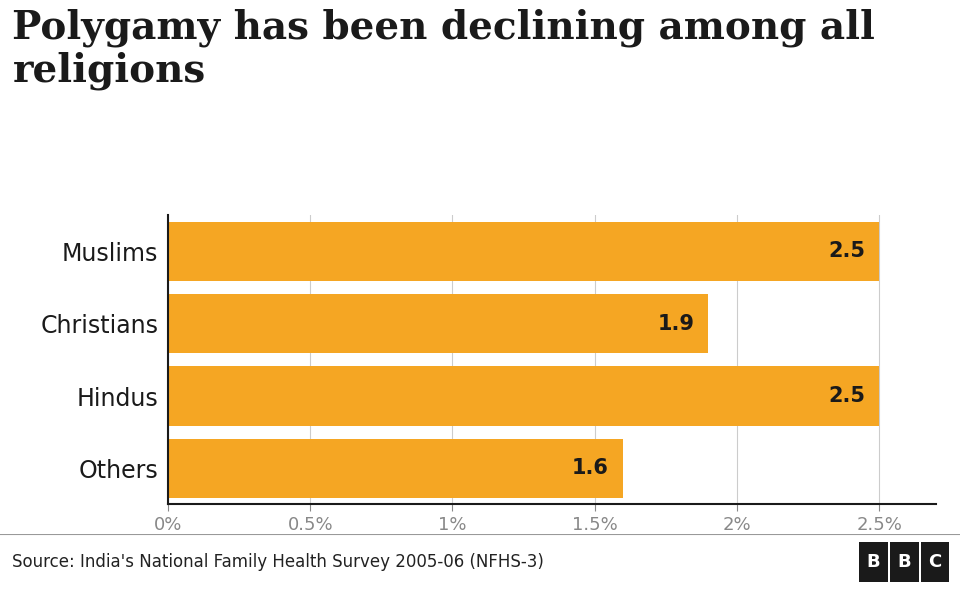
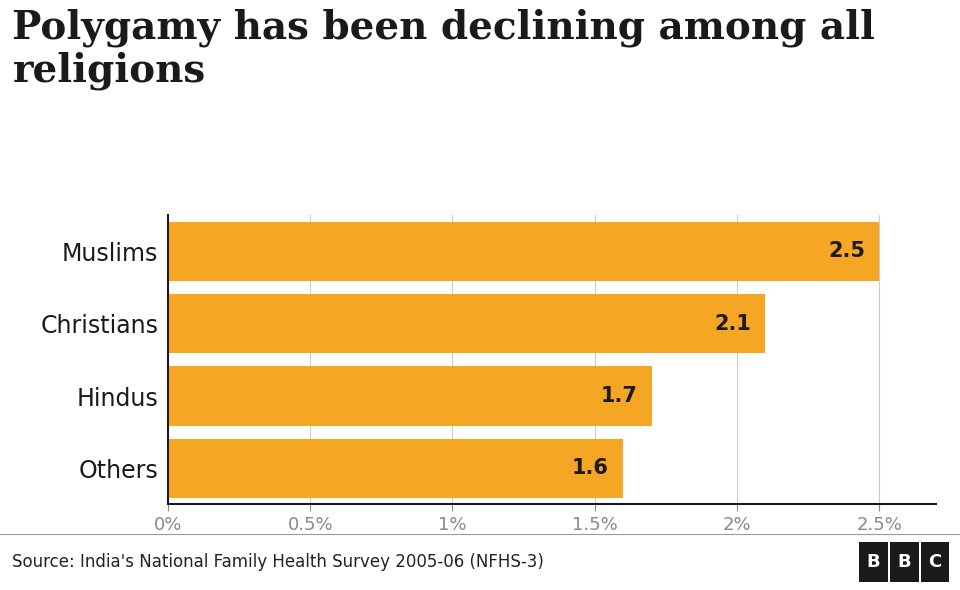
Christians: 1.9 -> 2.1
Hindus: 2.5 -> 1.7
